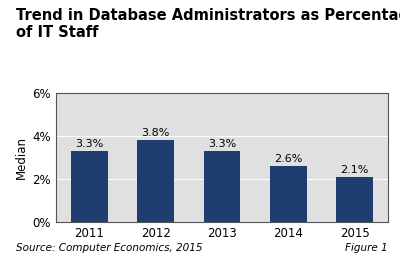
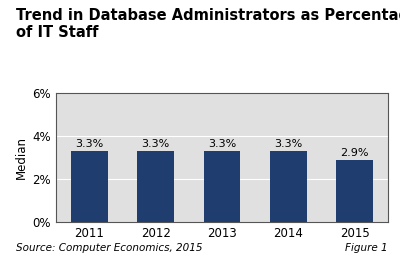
2012: 3.8% -> 3.3%
2014: 2.6% -> 3.3%
2015: 2.1% -> 2.9%
